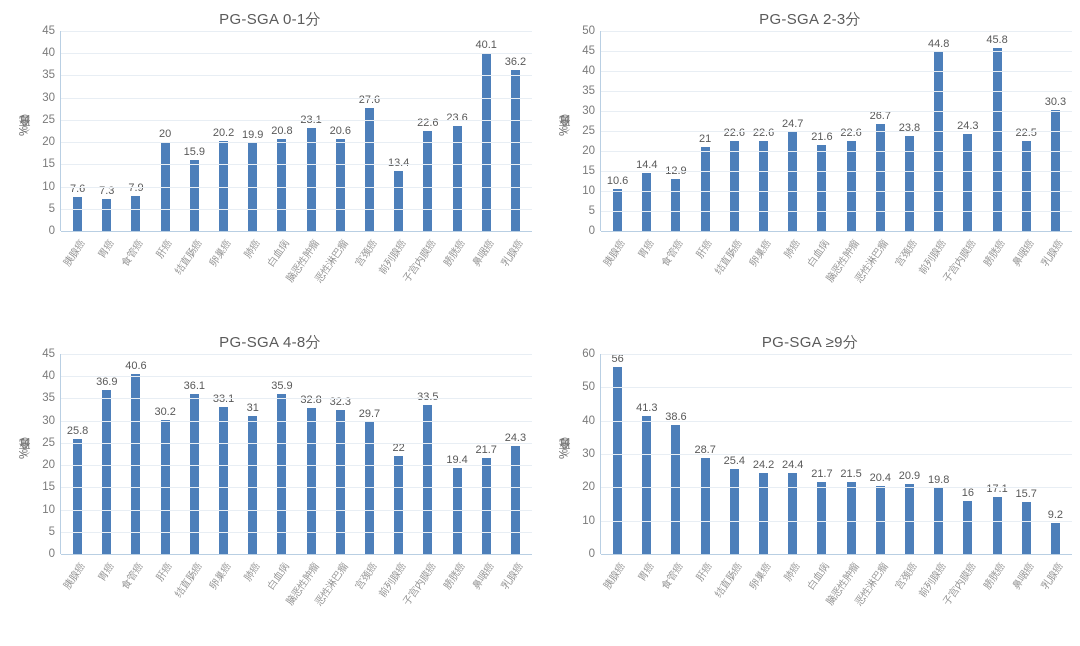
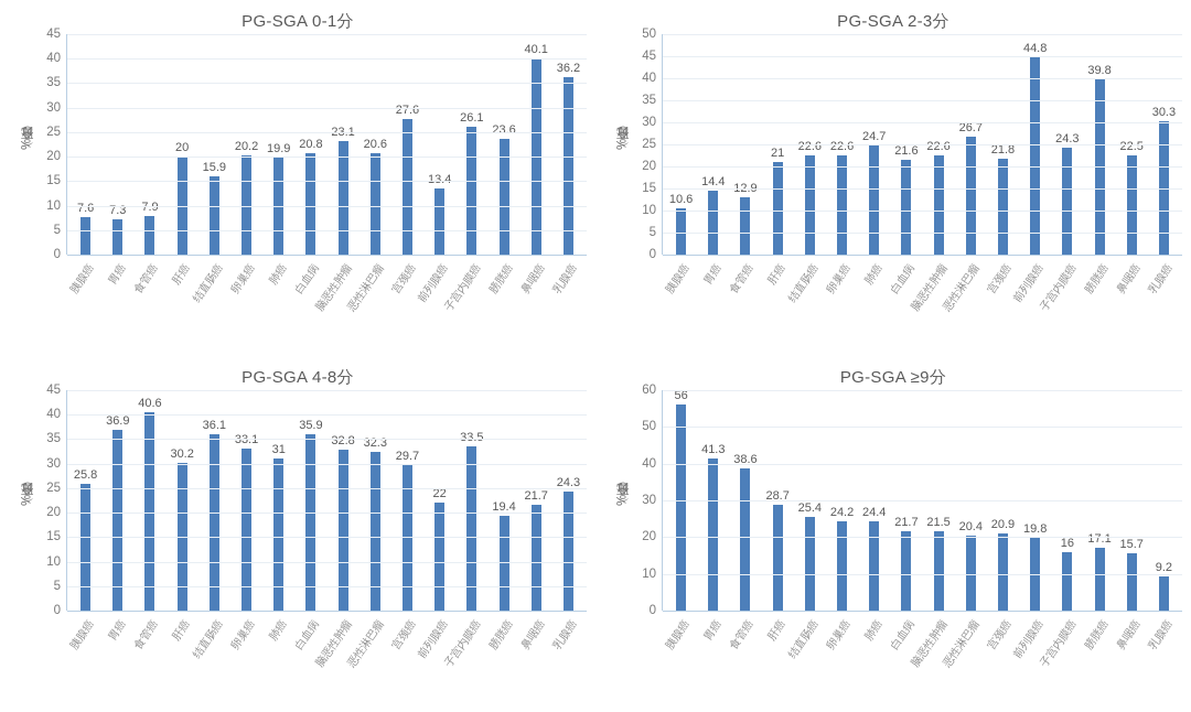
PG-SGA 0-1分/子宫内膜癌: 22.6 -> 26.1
PG-SGA 2-3分/宫颈癌: 23.8 -> 21.8
PG-SGA 2-3分/膀胱癌: 45.8 -> 39.8
